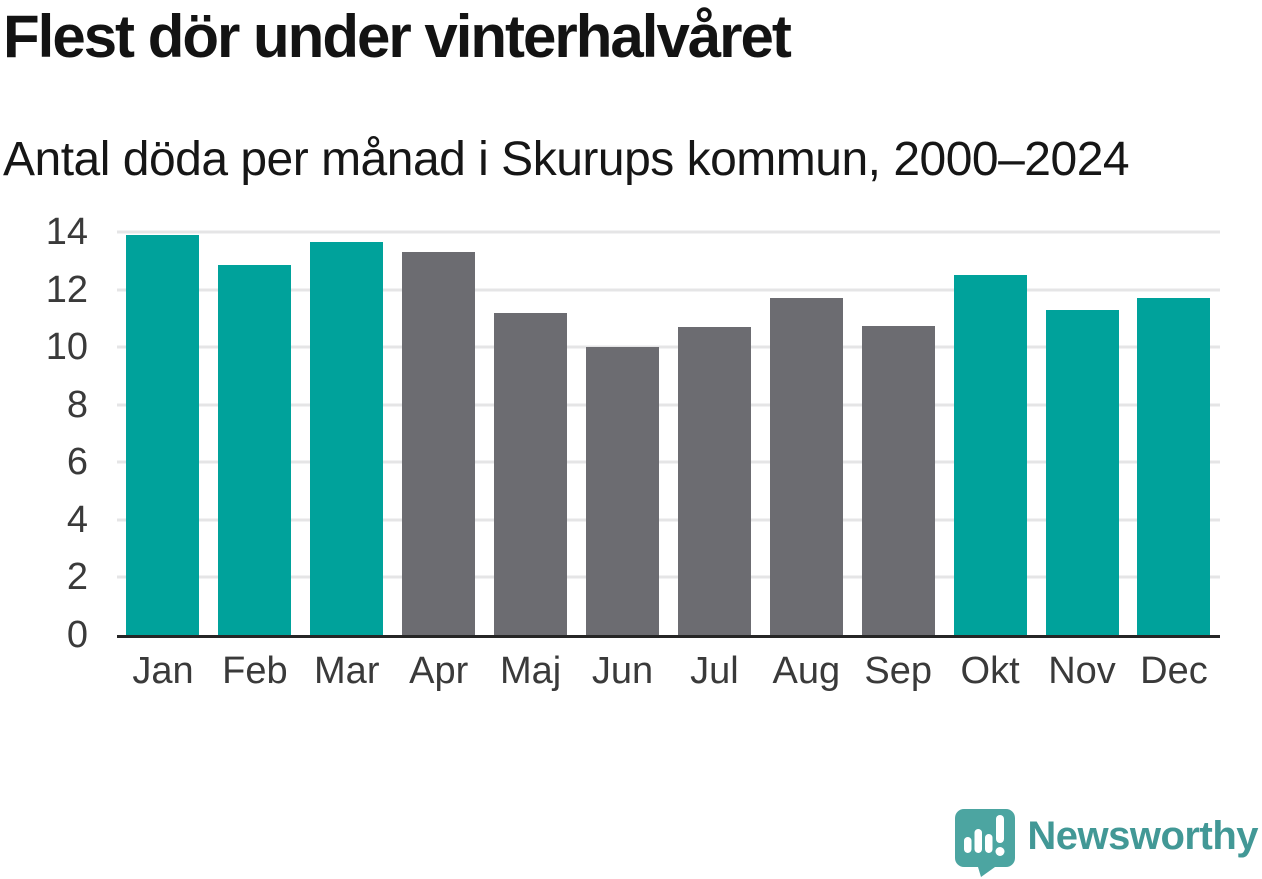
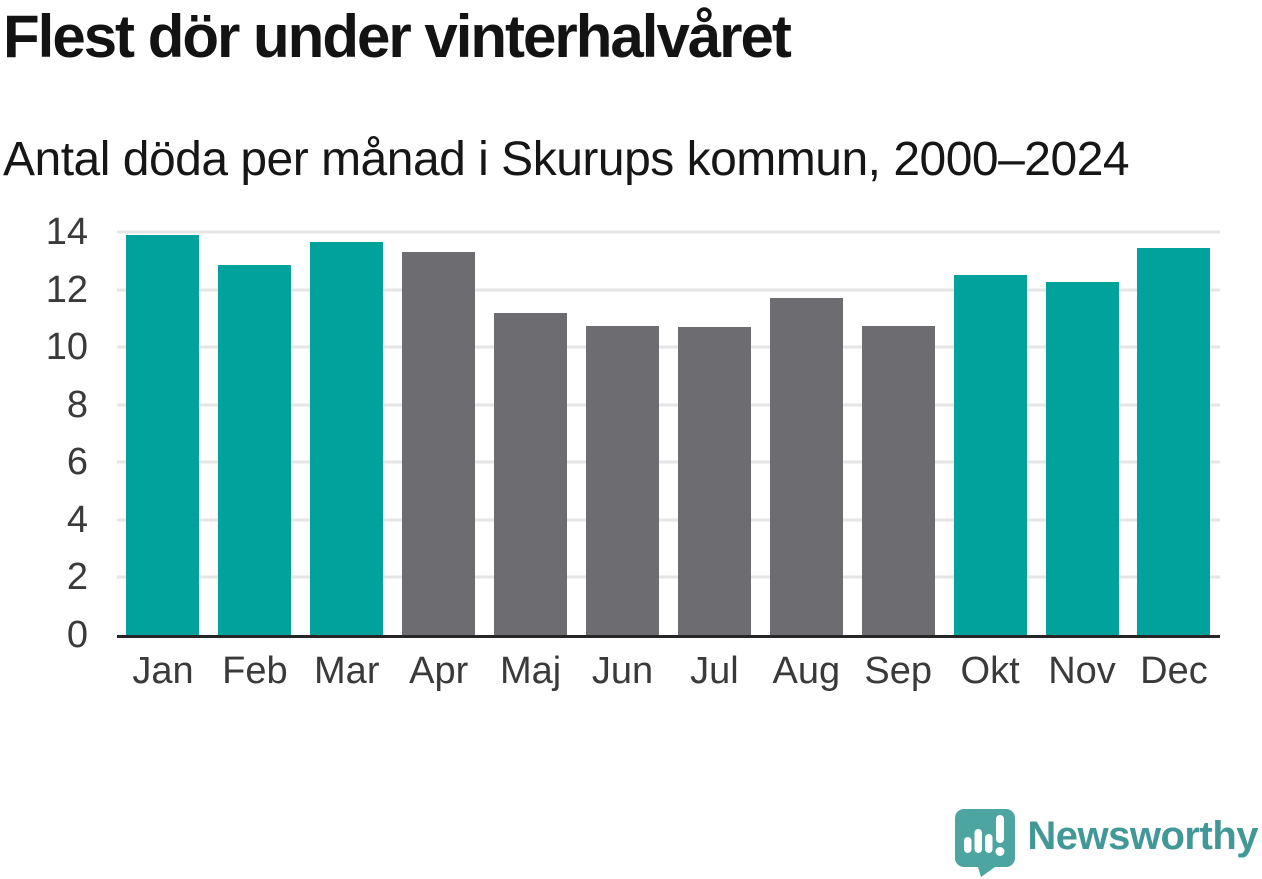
Jun: 10.0 -> 10.8
Nov: 11.3 -> 12.2
Dec: 11.7 -> 13.4
